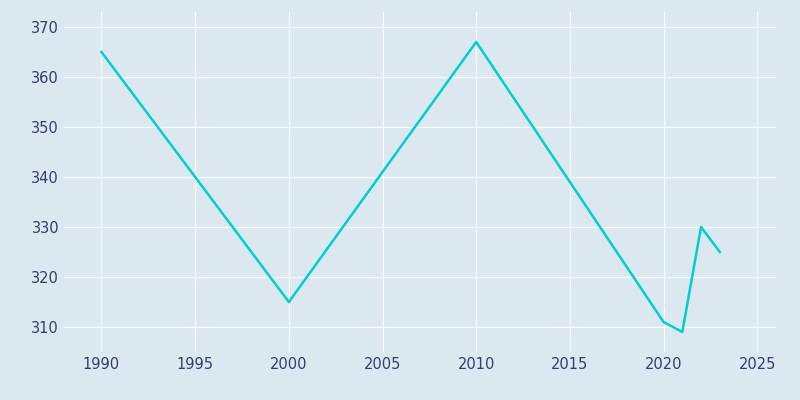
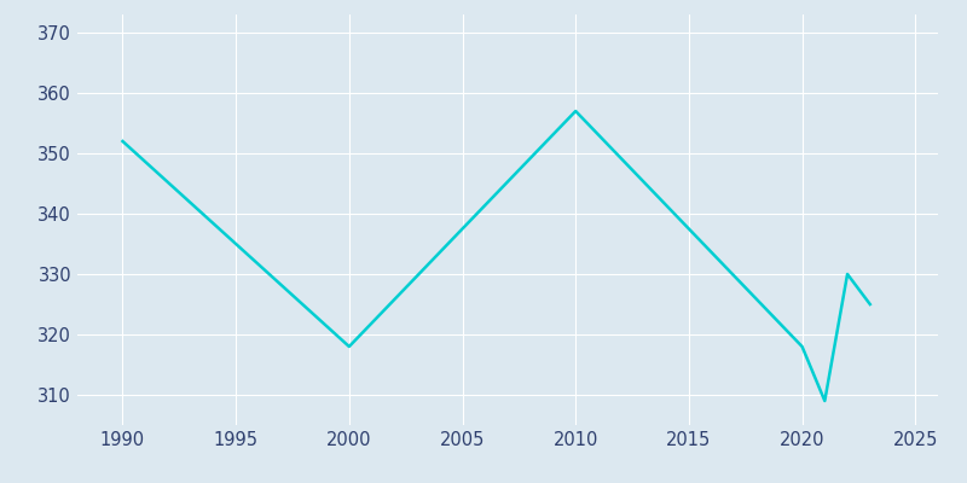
1990: 365 -> 352
2000: 315 -> 318
2010: 367 -> 357
2020: 311 -> 318
